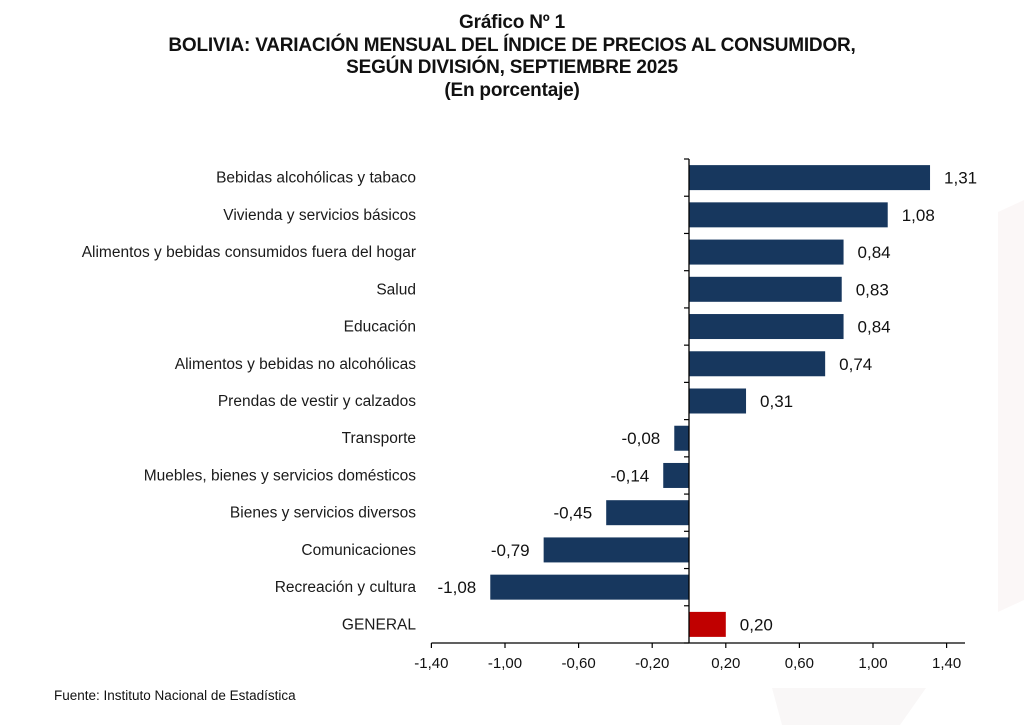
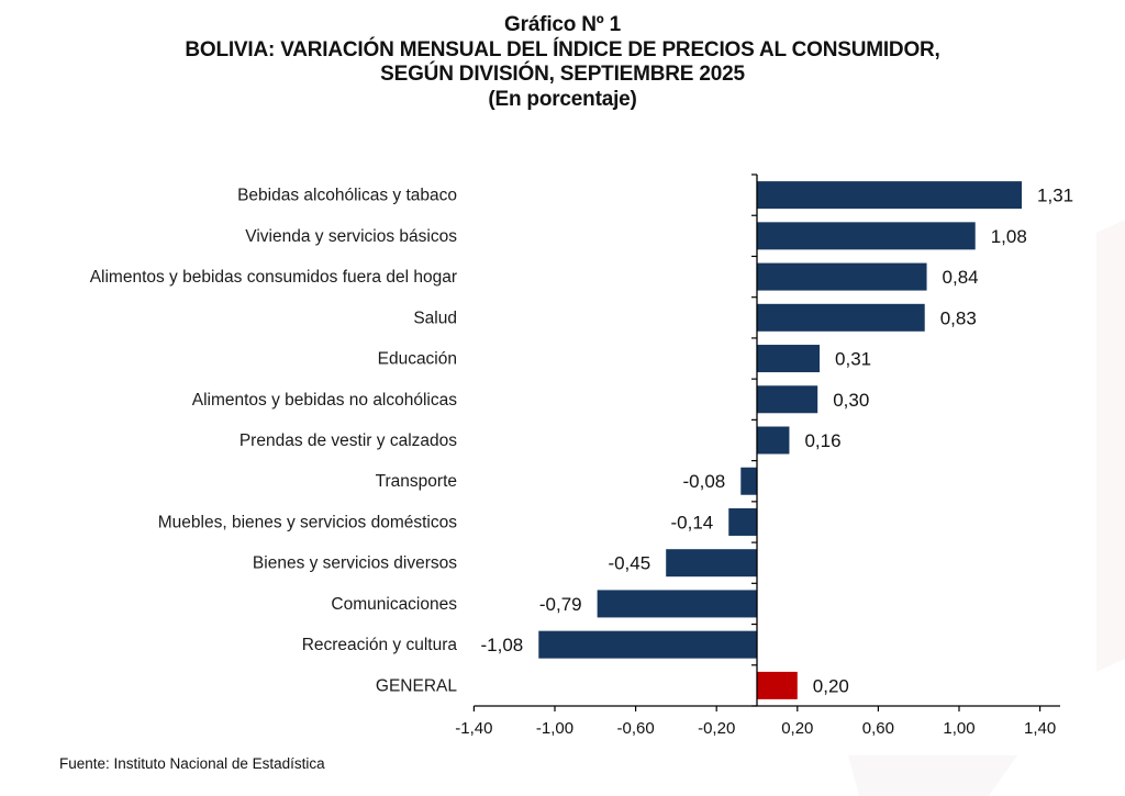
Educación: 0,84 -> 0,31
Alimentos y bebidas no alcohólicas: 0,74 -> 0,30
Prendas de vestir y calzados: 0,31 -> 0,16
